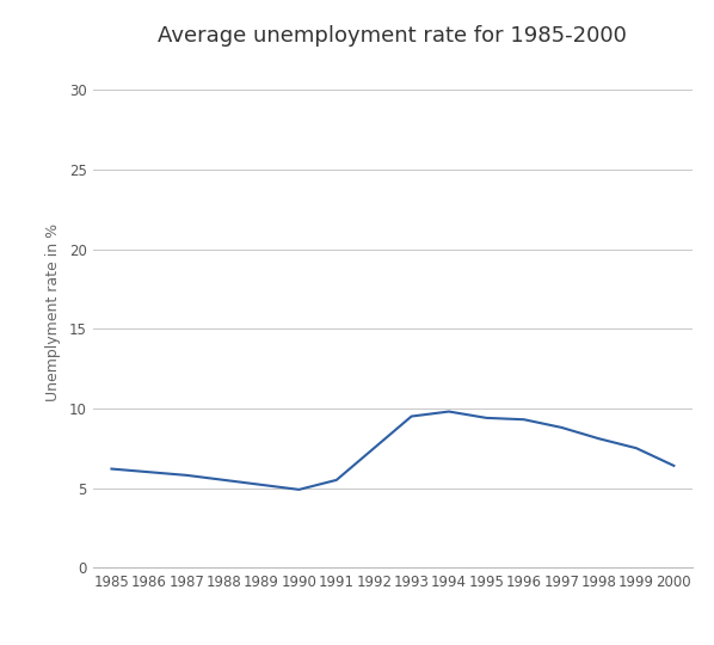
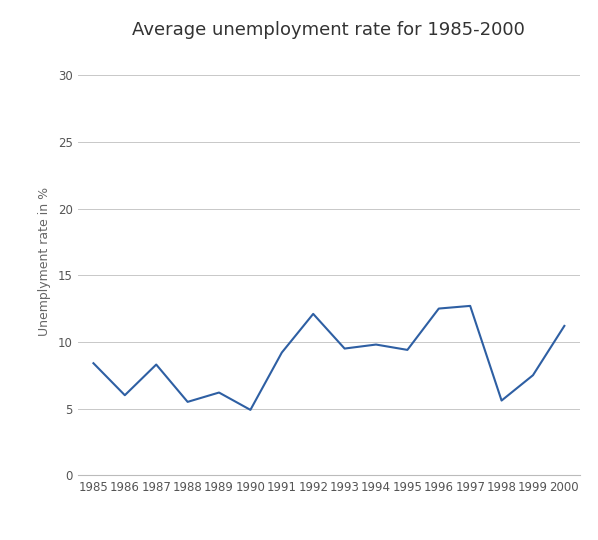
1985: 6.2 -> 8.4
1987: 5.8 -> 8.3
1989: 5.2 -> 6.2
1991: 5.5 -> 9.2
1992: 7.5 -> 12.1
1996: 9.3 -> 12.5
1997: 8.8 -> 12.7
1998: 8.1 -> 5.6
2000: 6.4 -> 11.2
